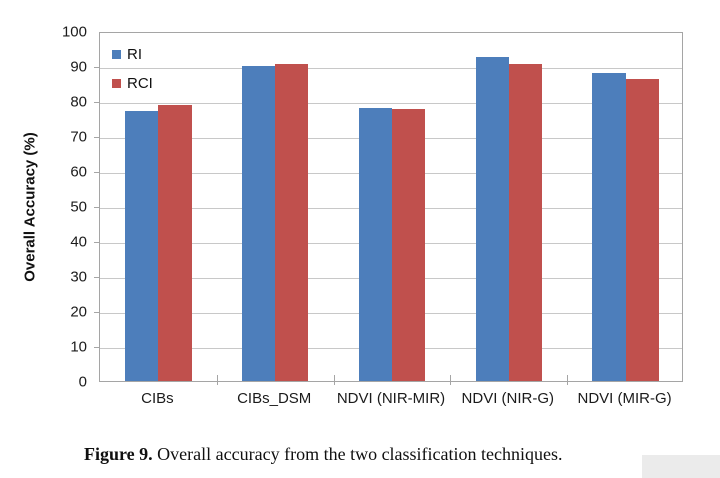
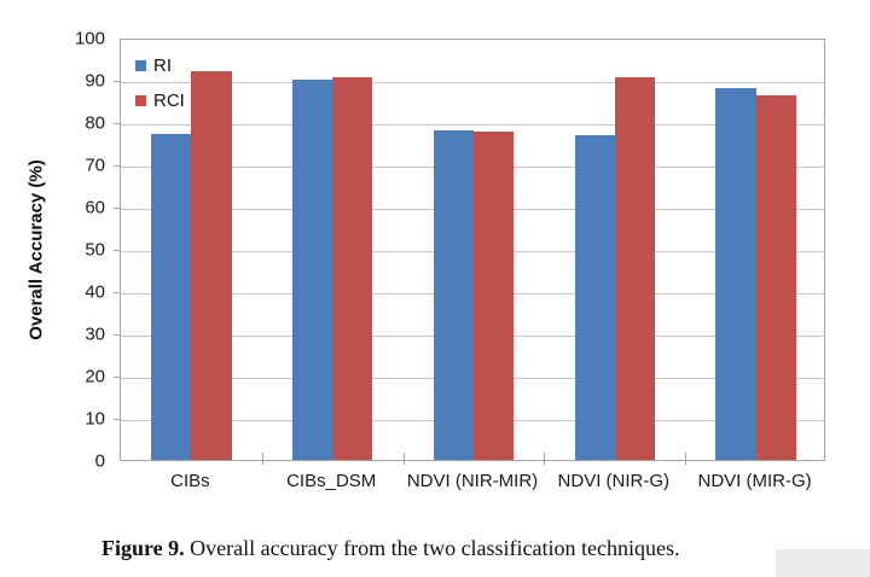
RCI/CIBs: 79 -> 92
RI/NDVI (NIR-G): 93 -> 77
